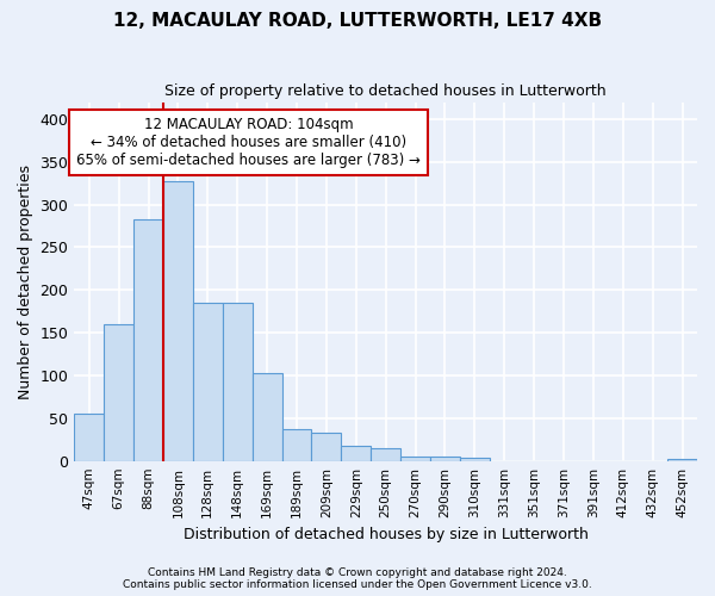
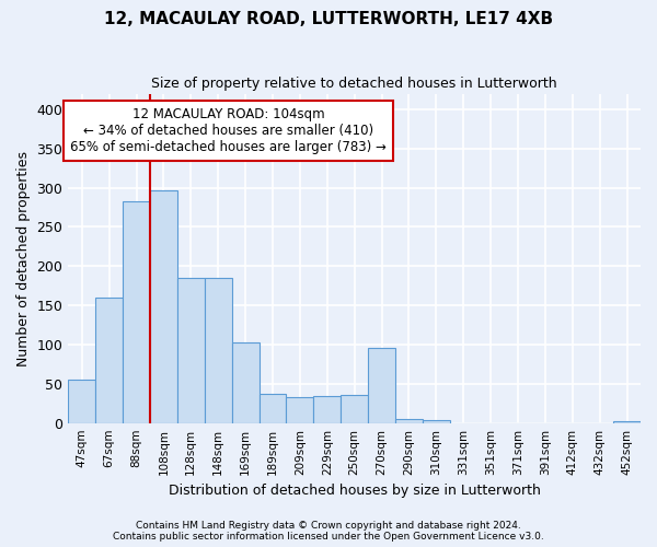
108sqm: 328 -> 296
229sqm: 17 -> 34
250sqm: 15 -> 36
270sqm: 5 -> 96
